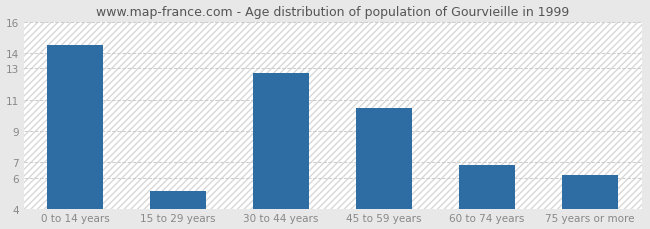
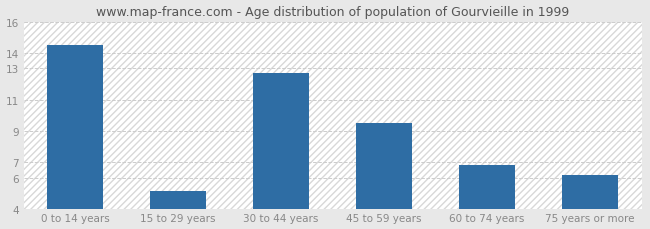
45 to 59 years: 10.5 -> 9.5
